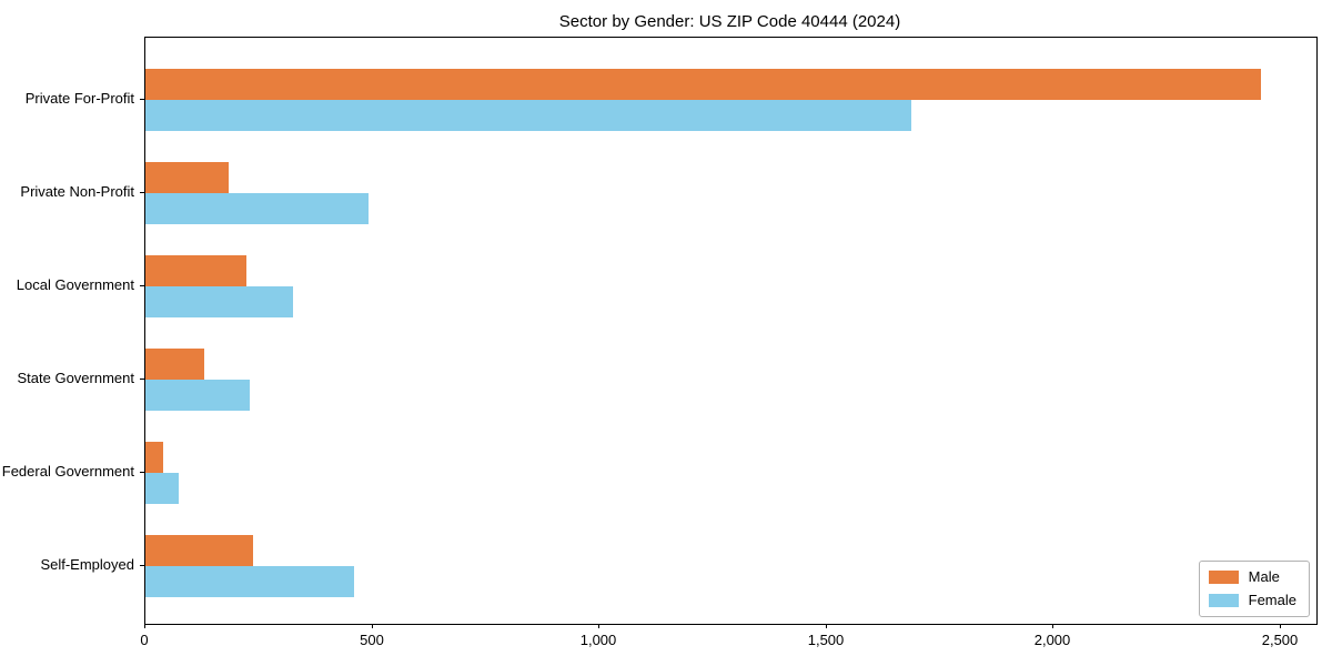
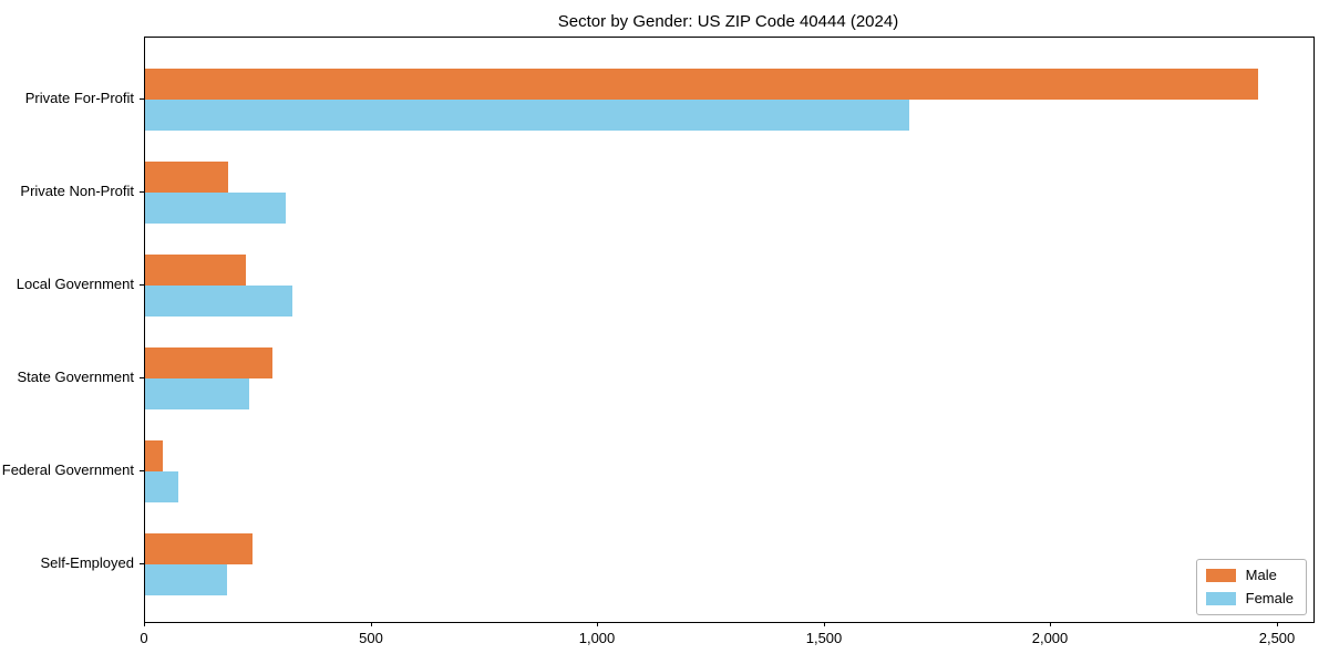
Female/Private Non-Profit: 490 -> 310
Male/State Government: 130 -> 280
Female/Self-Employed: 460 -> 180
